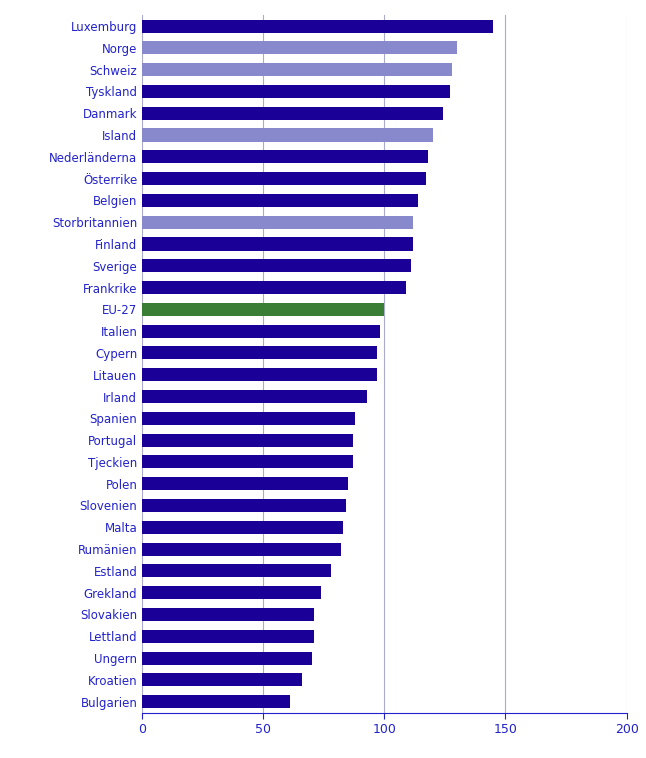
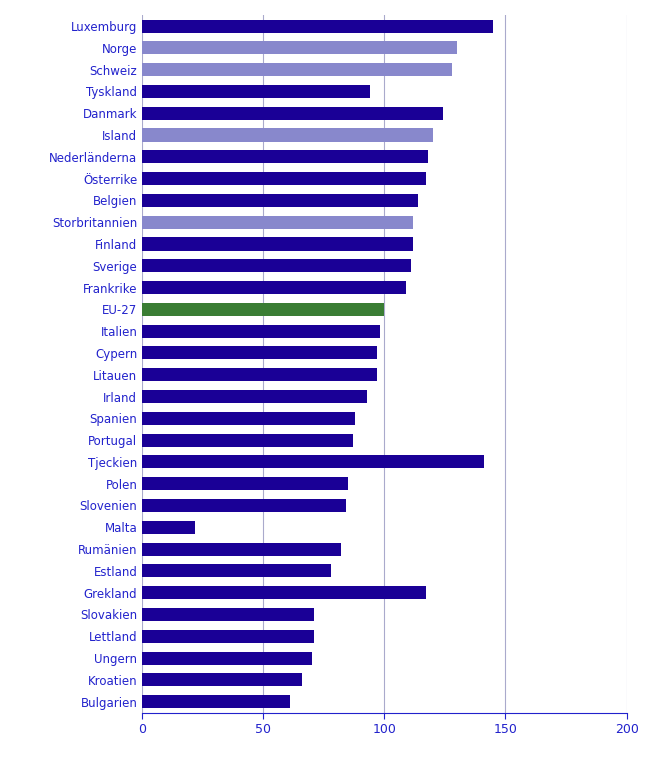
Tyskland: 127 -> 94
Tjeckien: 87 -> 141
Malta: 83 -> 22
Grekland: 74 -> 117
